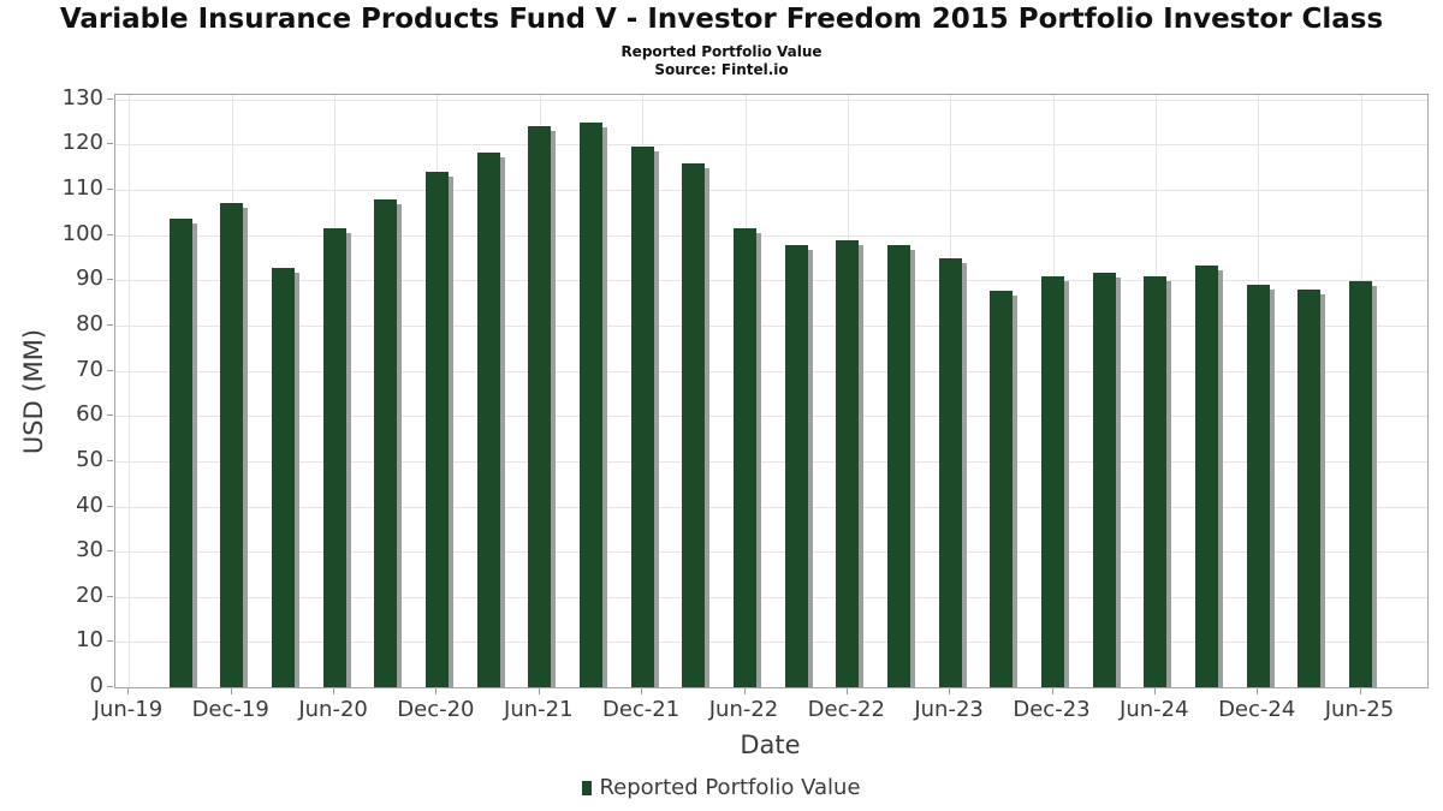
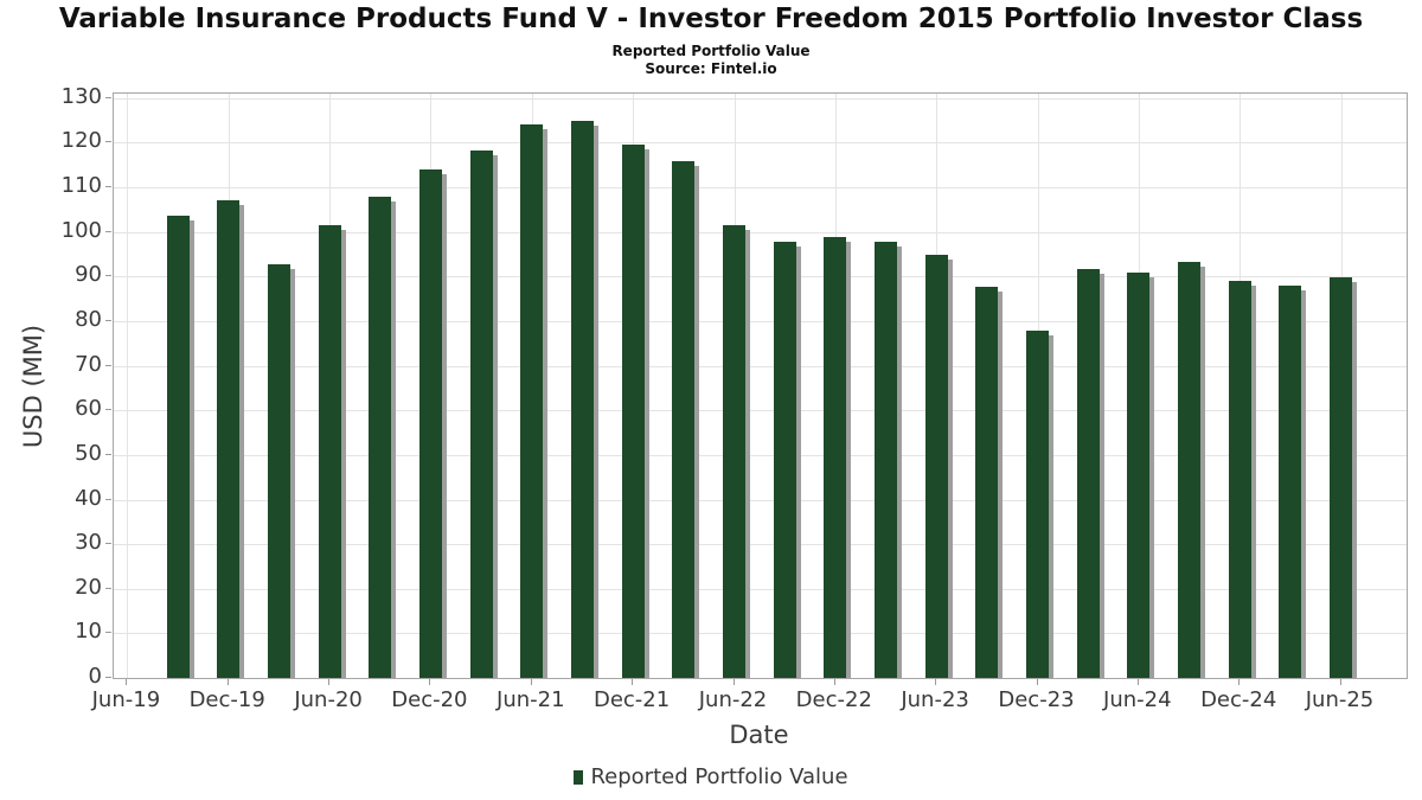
Dec-23: 91 -> 78
